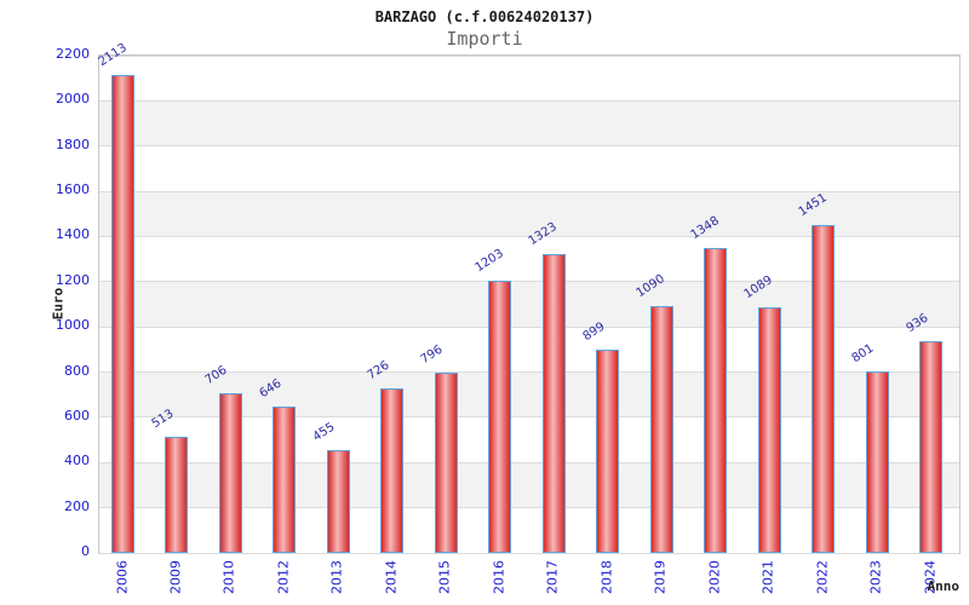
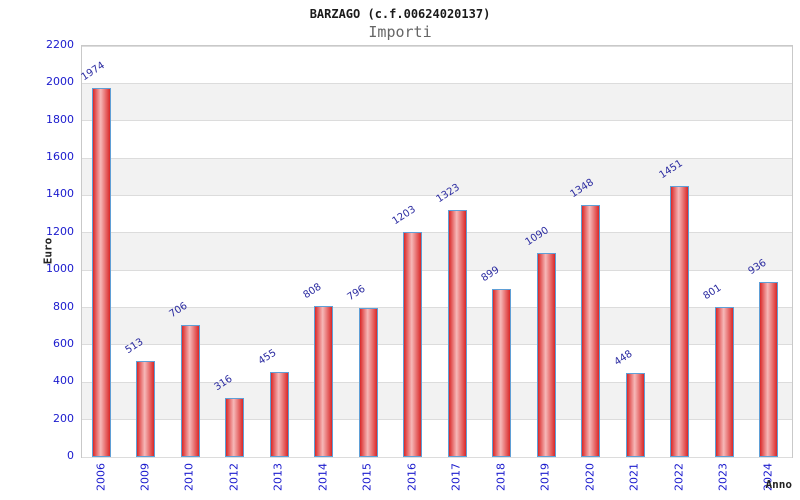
2006: 2113 -> 1974
2012: 646 -> 316
2014: 726 -> 808
2021: 1089 -> 448
